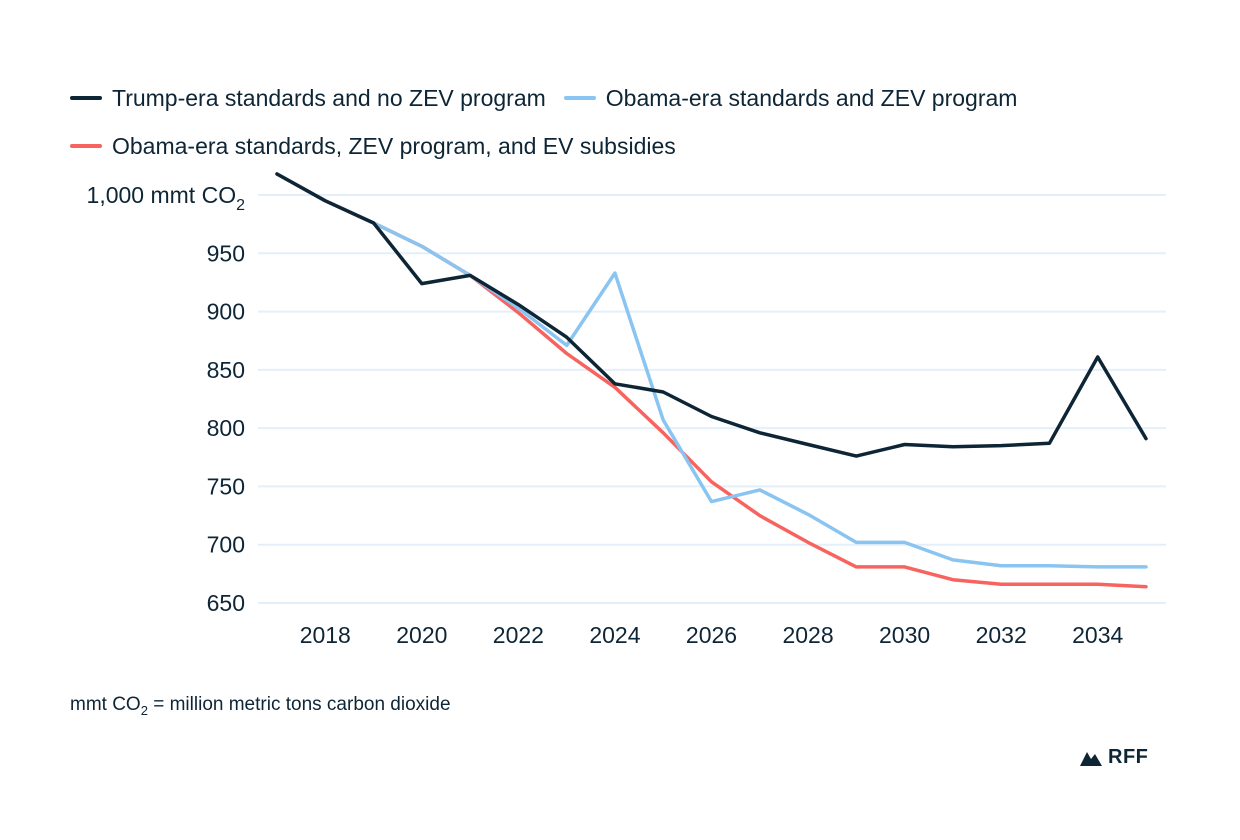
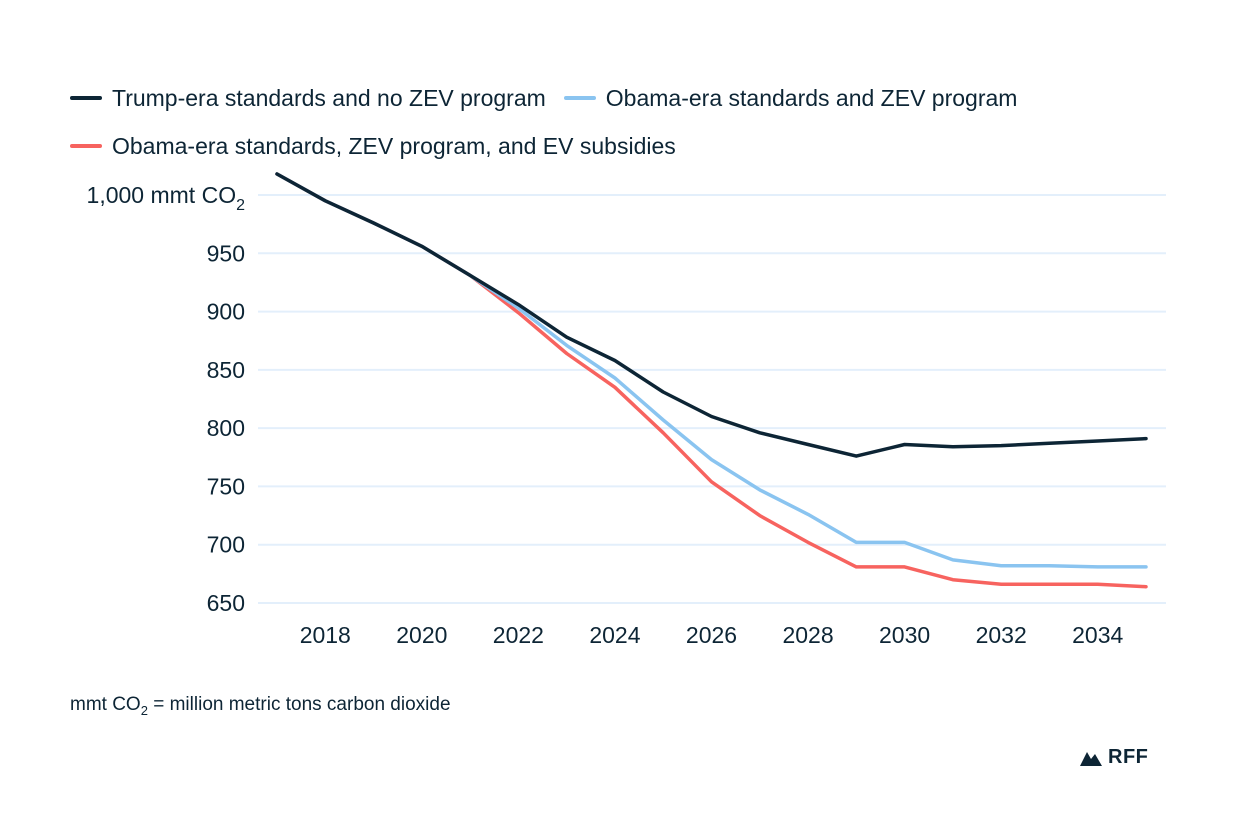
Trump-era standards and no ZEV program/2020: 924 -> 956
Trump-era standards and no ZEV program/2024: 838 -> 858
Obama-era standards and ZEV program/2024: 933 -> 843
Obama-era standards and ZEV program/2026: 737 -> 773
Trump-era standards and no ZEV program/2034: 861 -> 789
